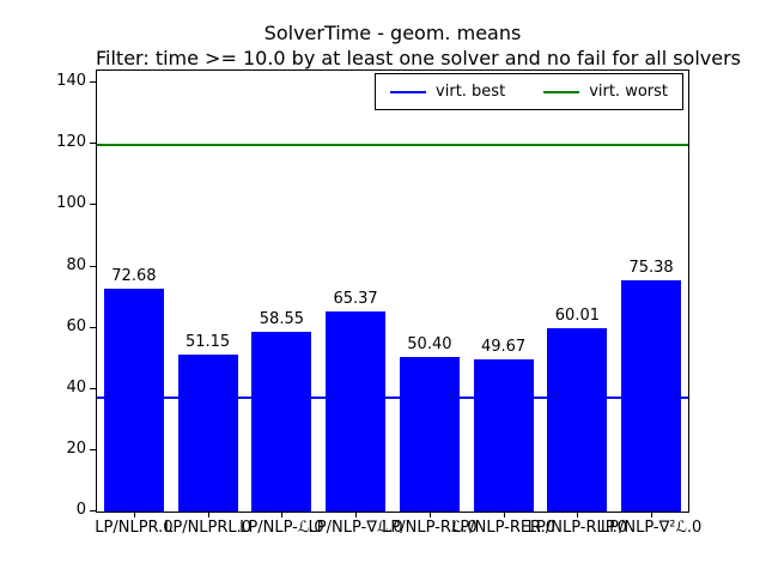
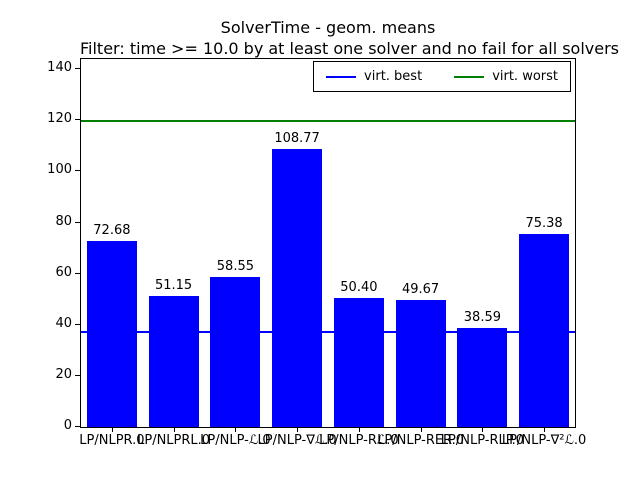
LP/NLP-∇ℒ.0: 65.37 -> 108.77
LP/NLP-RLP.0: 60.01 -> 38.59
